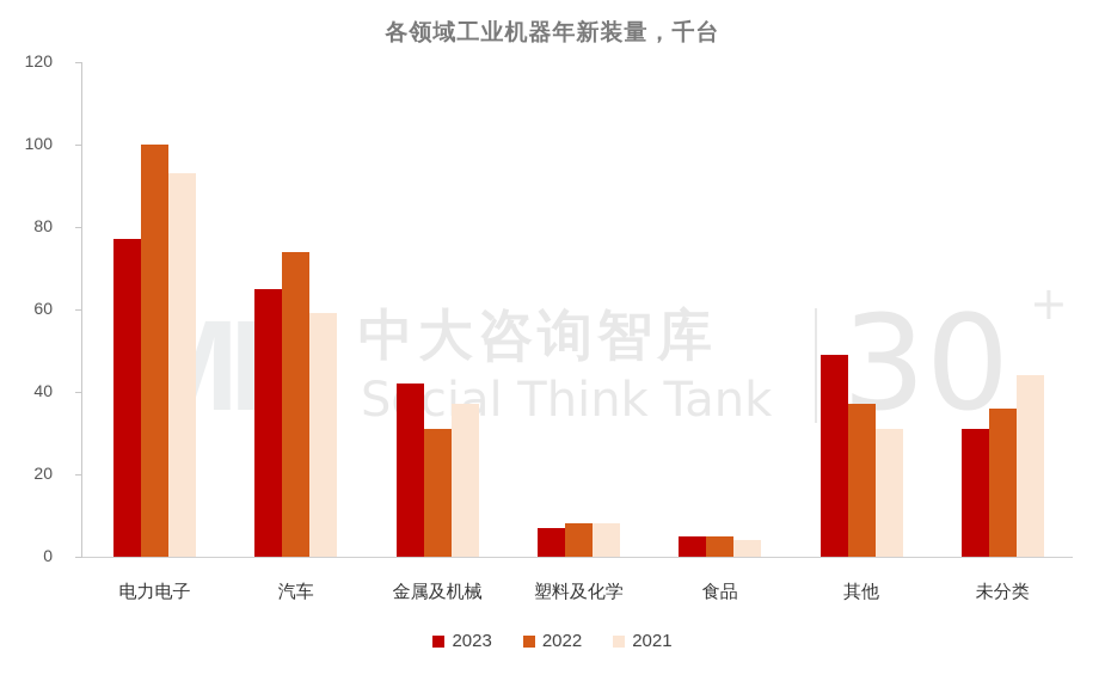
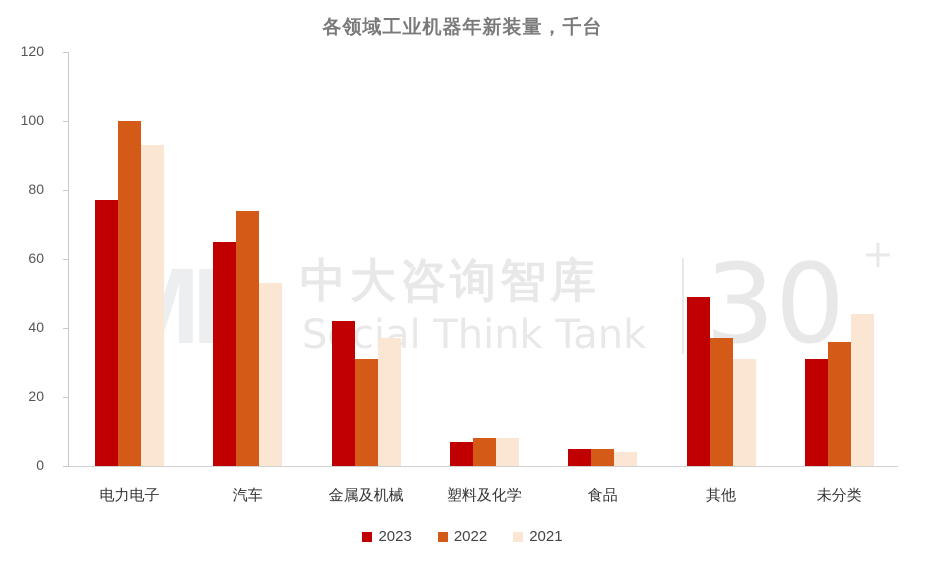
2021/汽车: 59 -> 53
